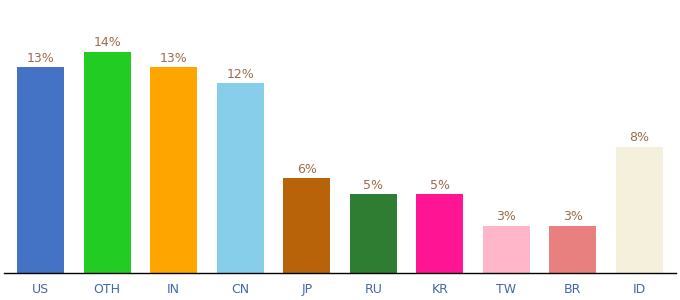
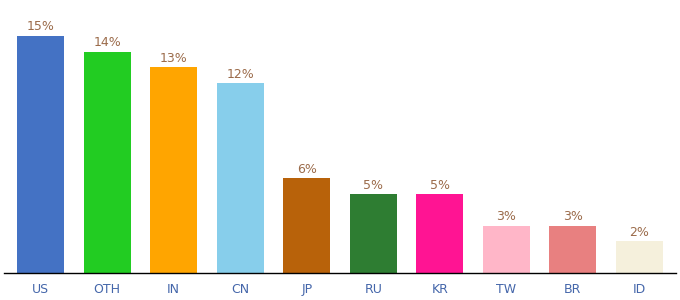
US: 13% -> 15%
ID: 8% -> 2%
